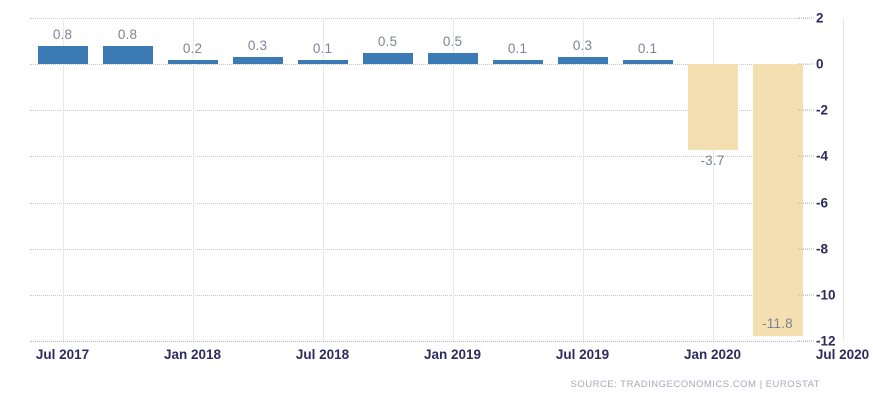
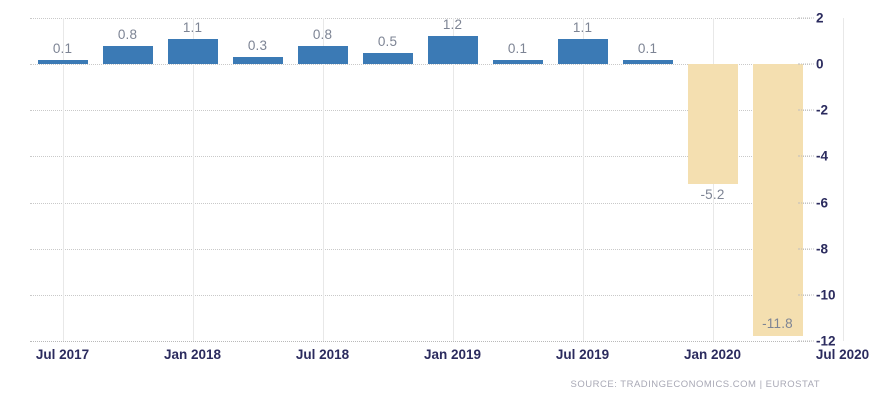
Jul 2017: 0.8 -> 0.1
Jan 2018: 0.2 -> 1.1
Jul 2018: 0.1 -> 0.8
Jan 2019: 0.5 -> 1.2
Jul 2019: 0.3 -> 1.1
Jan 2020: -3.7 -> -5.2
